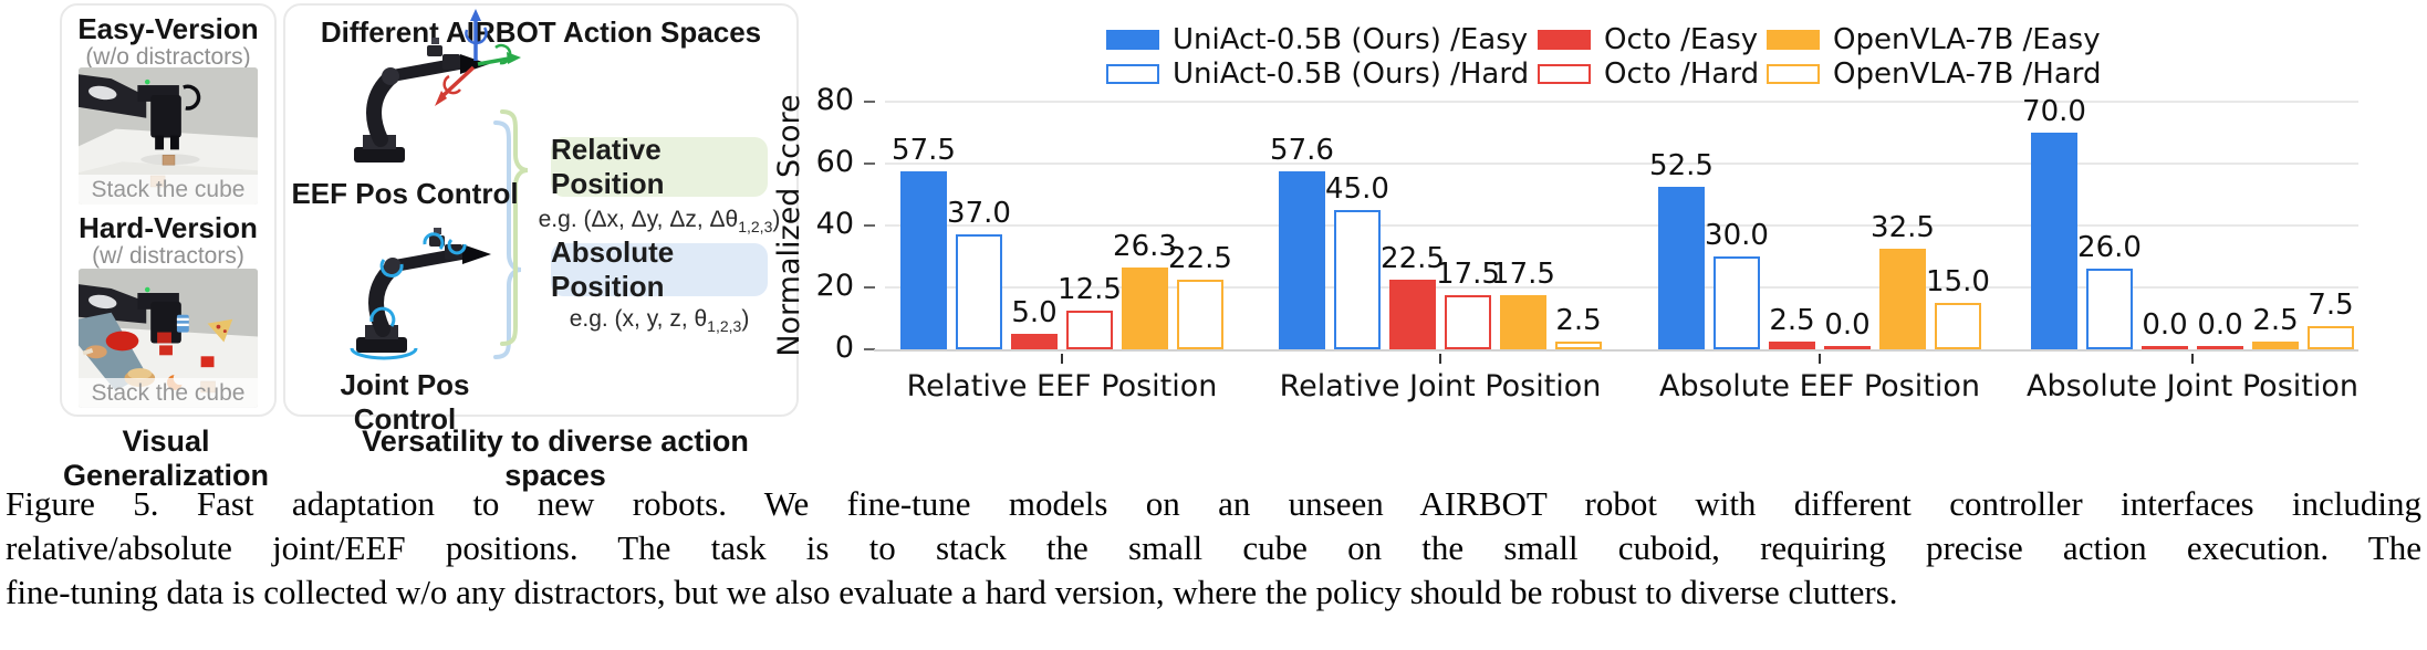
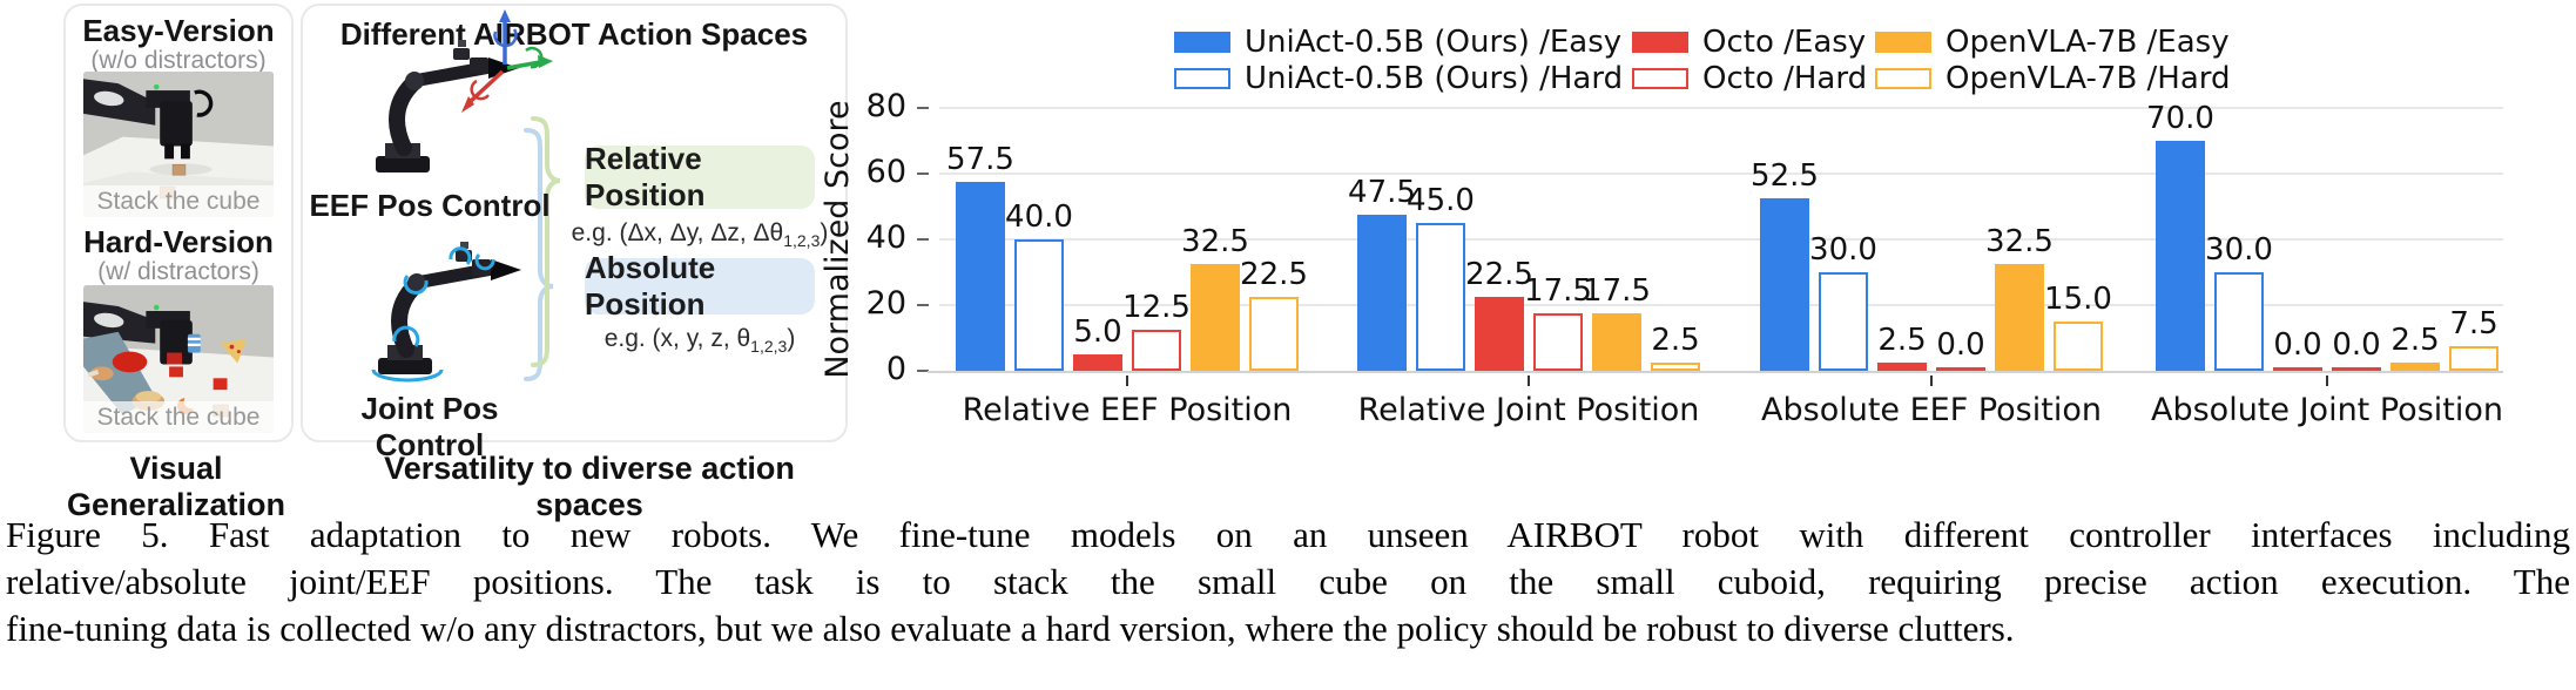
UniAct-0.5B (Ours) /Hard/Relative EEF Position: 37.0 -> 40.0
OpenVLA-7B /Easy/Relative EEF Position: 26.3 -> 32.5
UniAct-0.5B (Ours) /Easy/Relative Joint Position: 57.6 -> 47.5
UniAct-0.5B (Ours) /Hard/Absolute Joint Position: 26.0 -> 30.0
